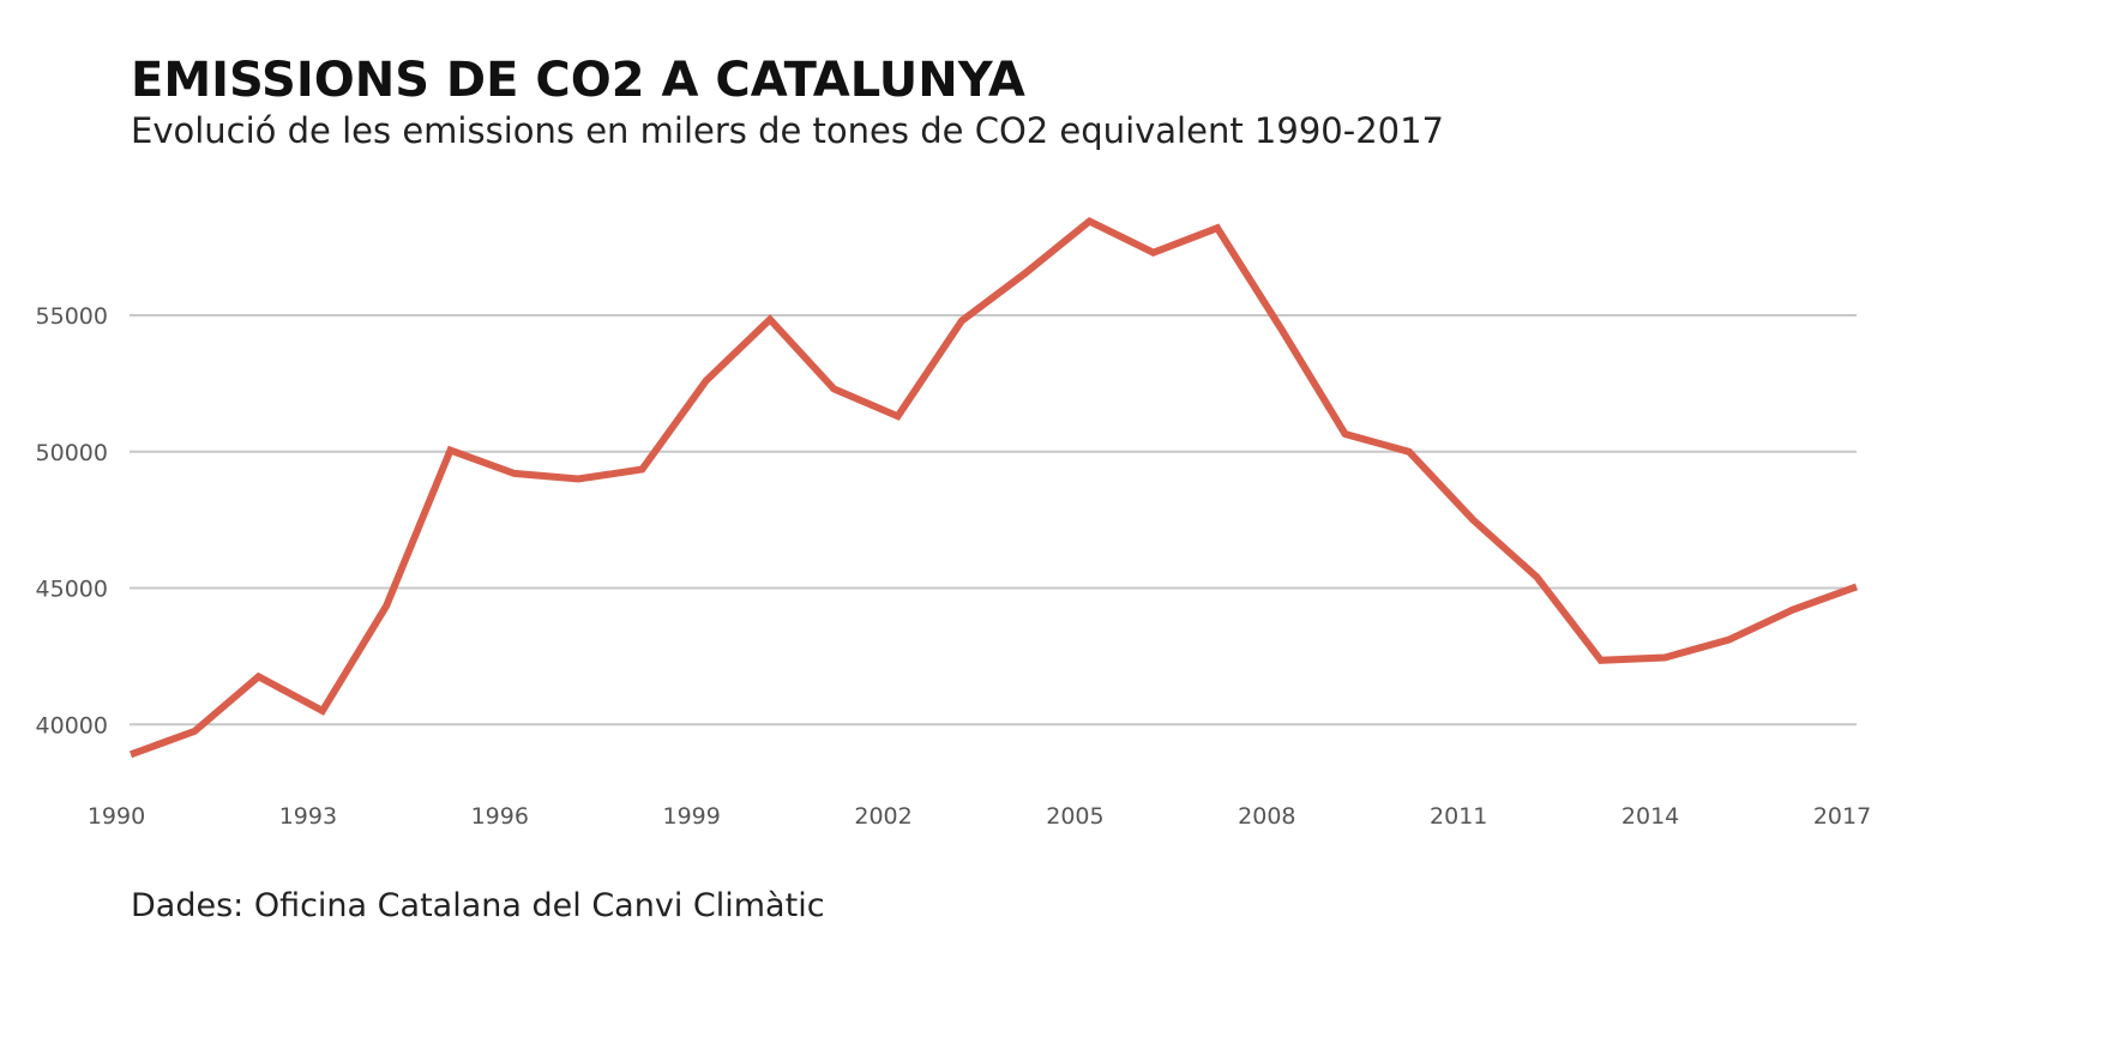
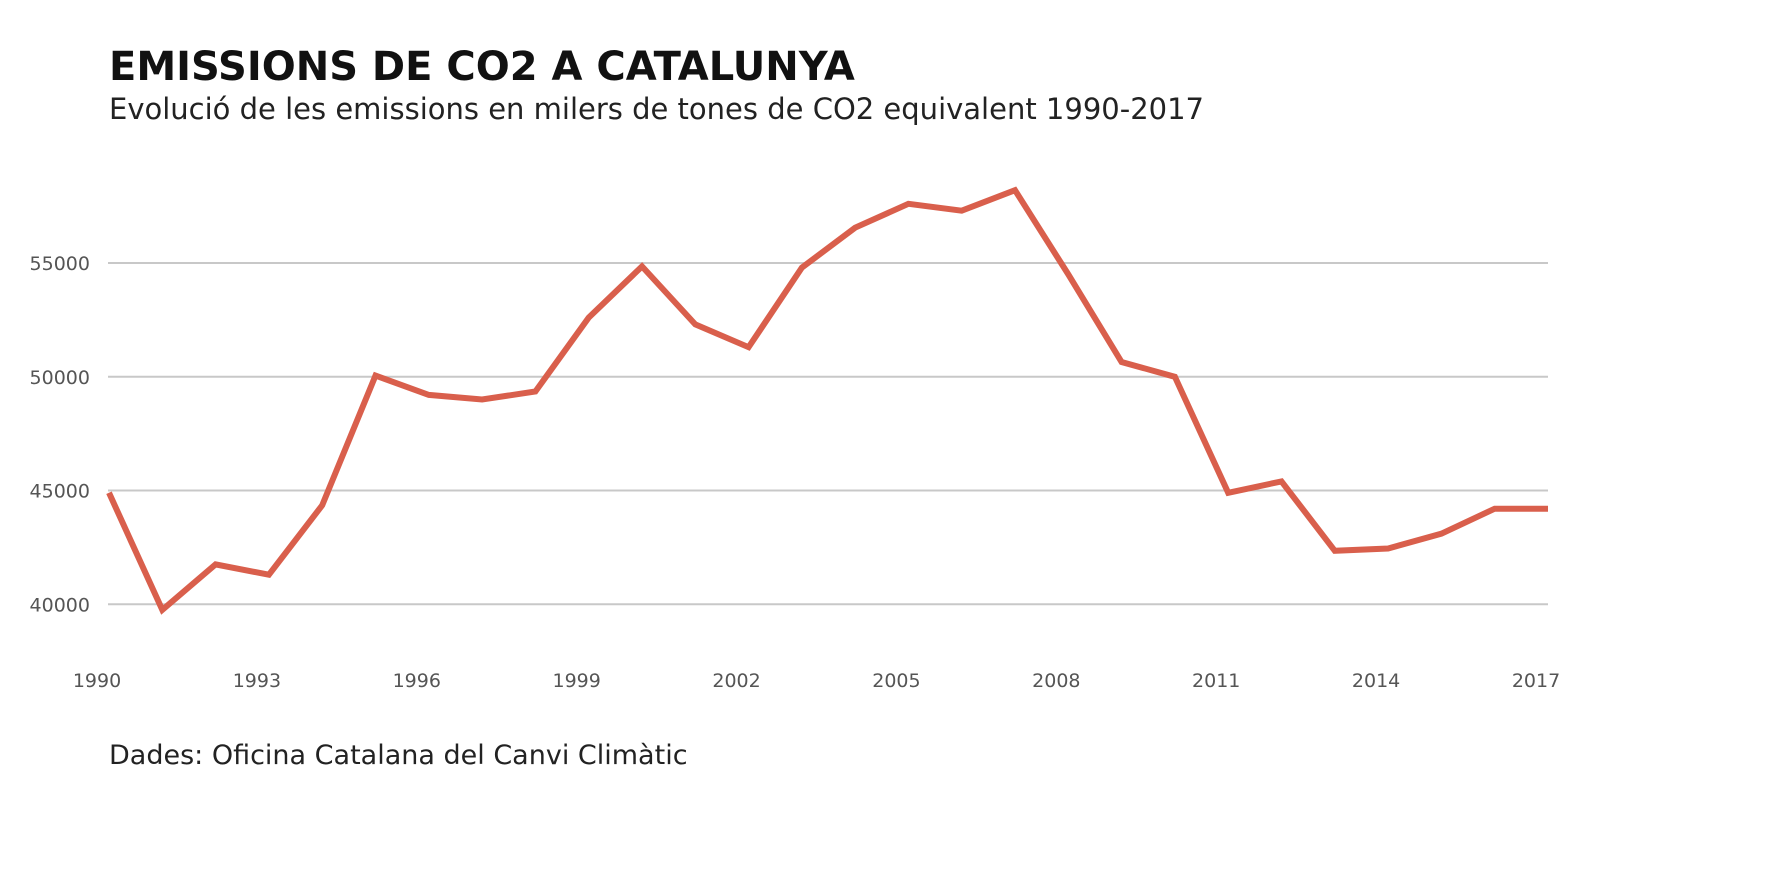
1990: 38900 -> 44900
1993: 40500 -> 41300
2005: 58400 -> 57600
2011: 47500 -> 44900
2017: 45000 -> 44200
